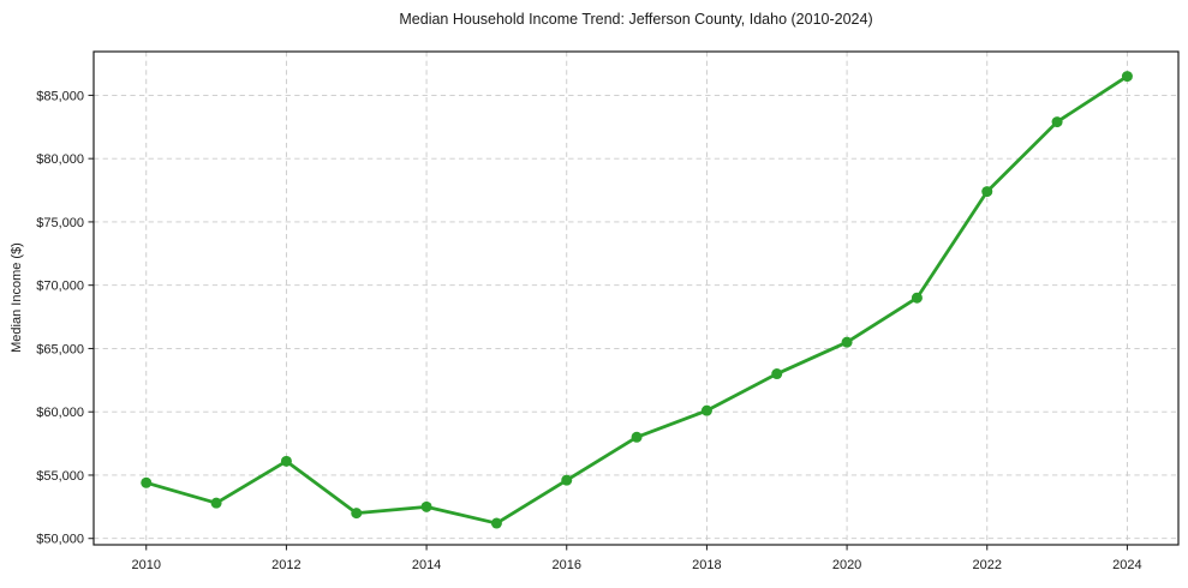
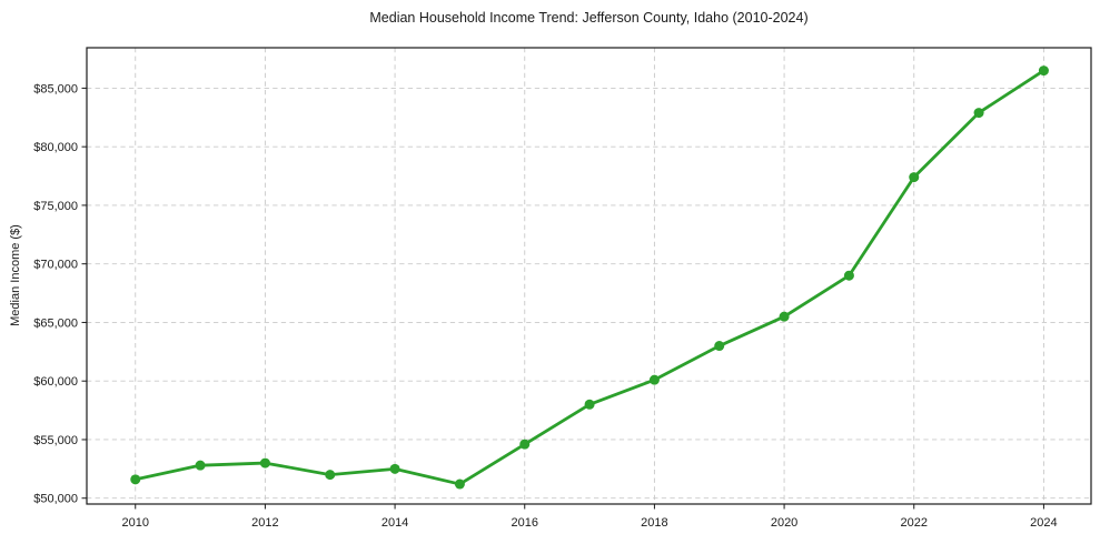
2010: $54400 -> $51600
2012: $56100 -> $53000
